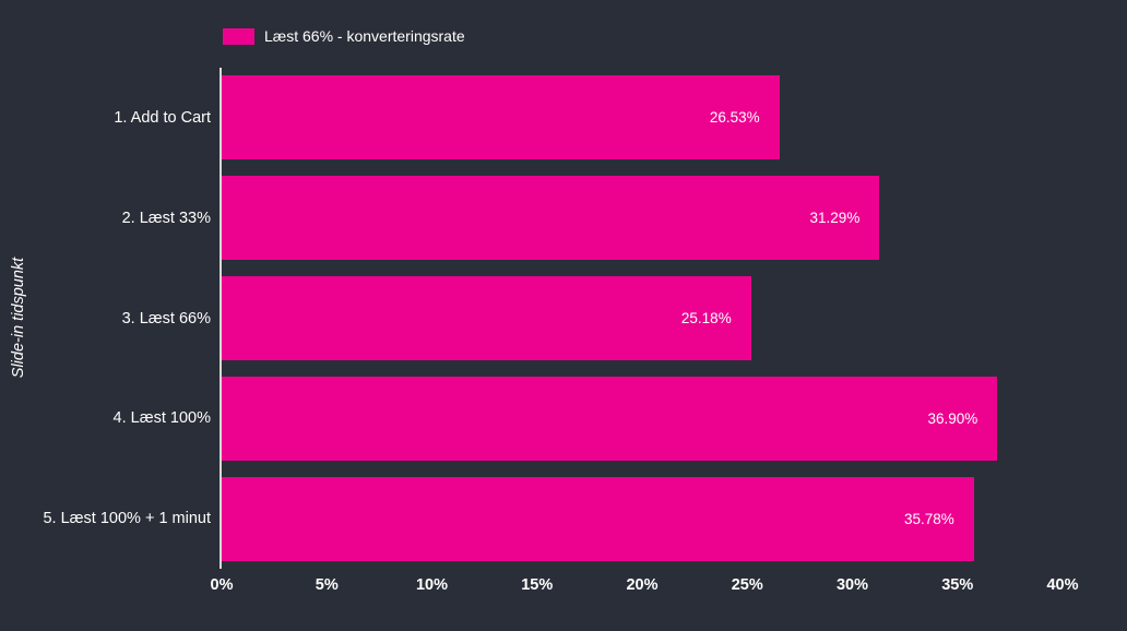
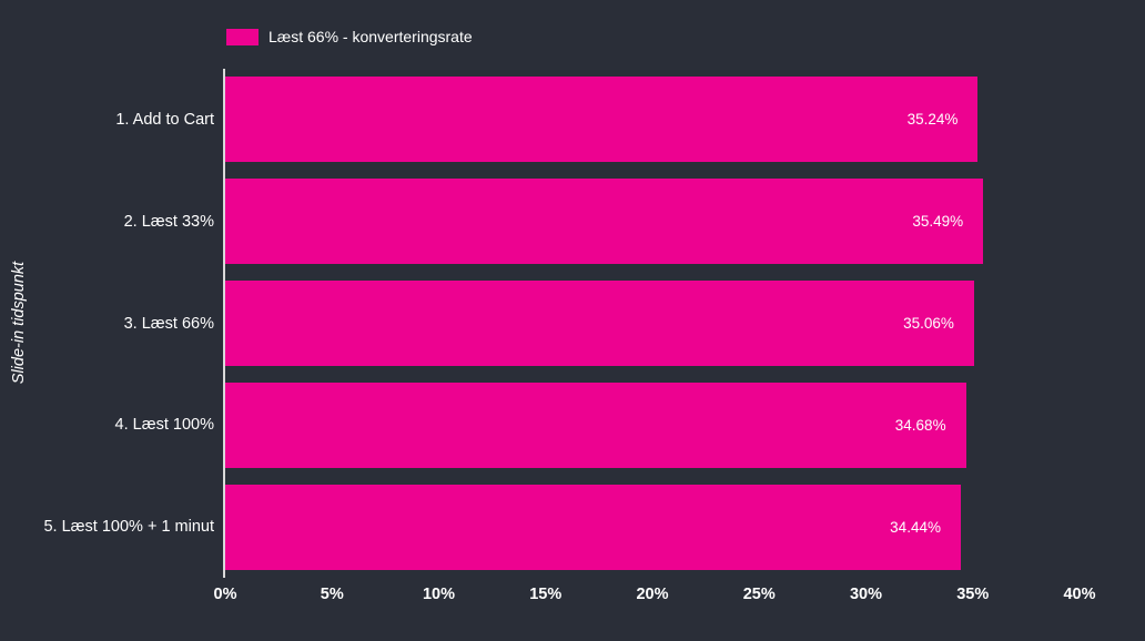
1. Add to Cart: 26.53% -> 35.24%
2. Læst 33%: 31.29% -> 35.49%
3. Læst 66%: 25.18% -> 35.06%
4. Læst 100%: 36.90% -> 34.68%
5. Læst 100% + 1 minut: 35.78% -> 34.44%
